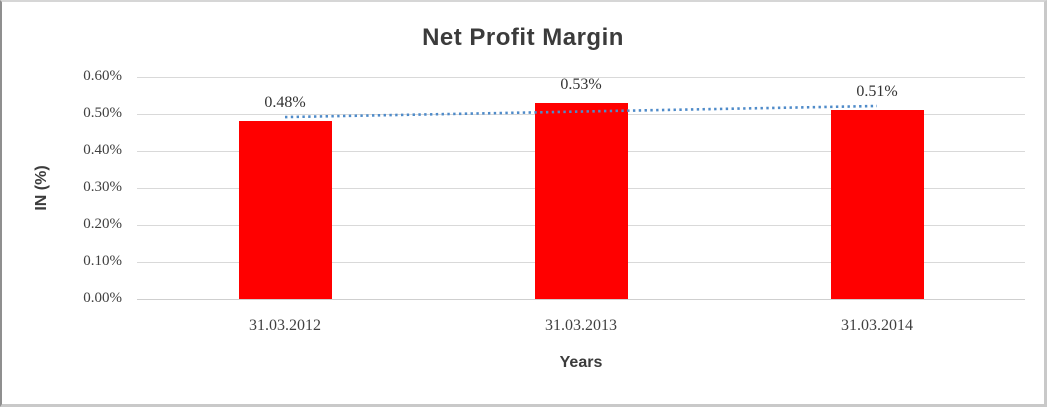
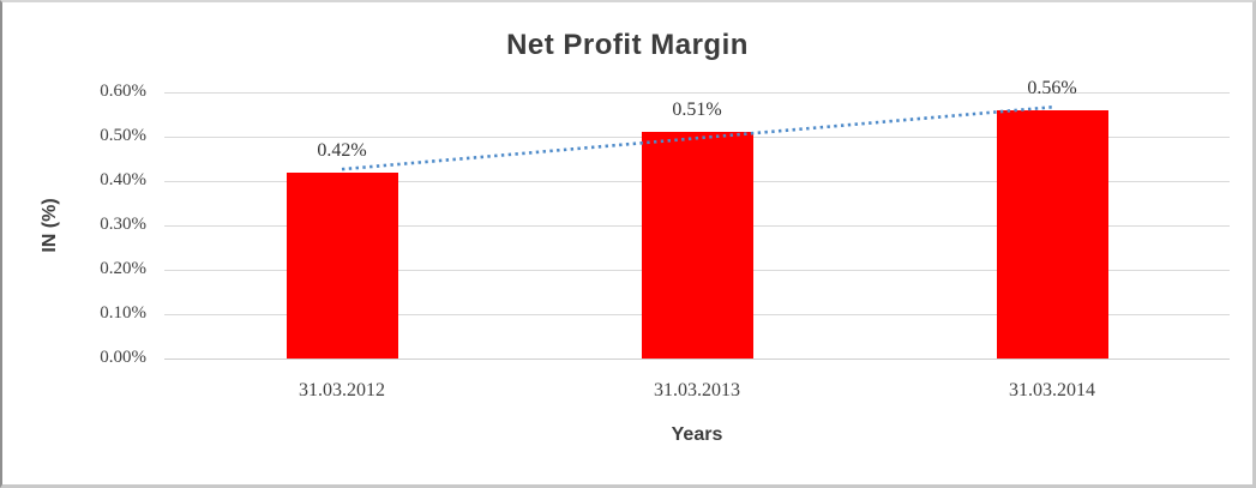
31.03.2012: 0.48% -> 0.42%
31.03.2013: 0.53% -> 0.51%
31.03.2014: 0.51% -> 0.56%
